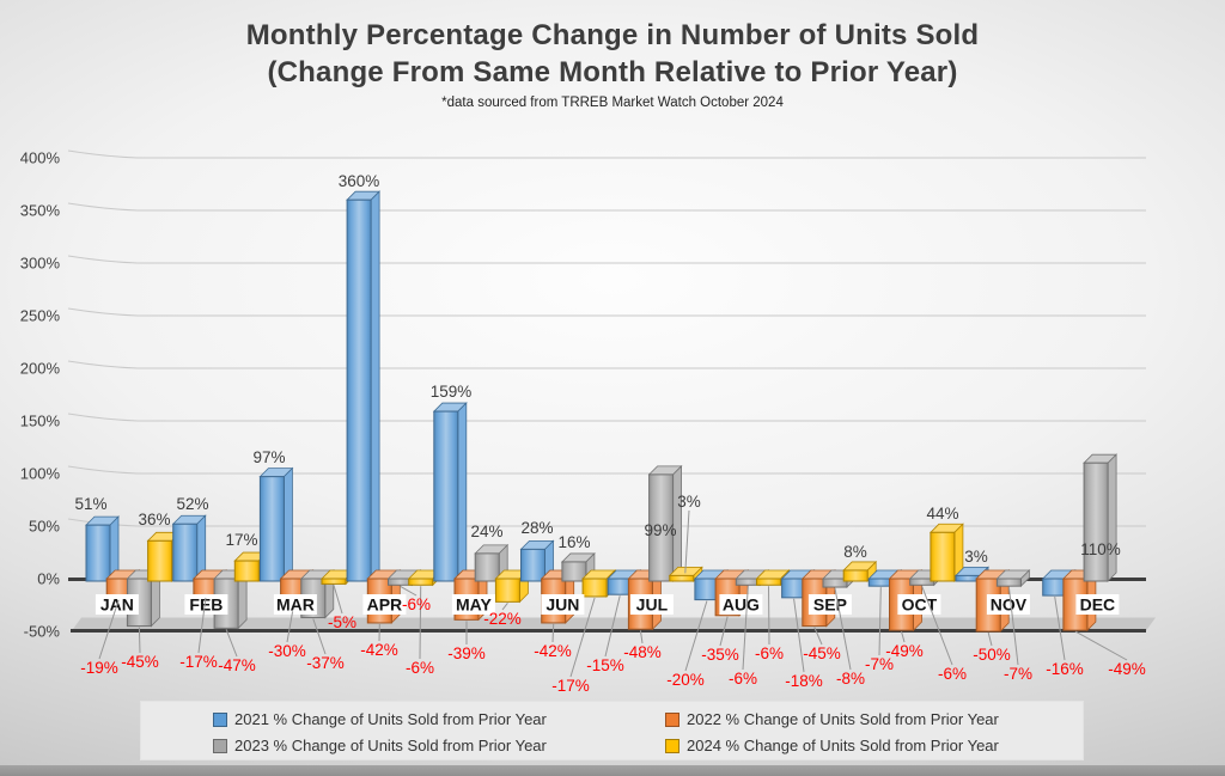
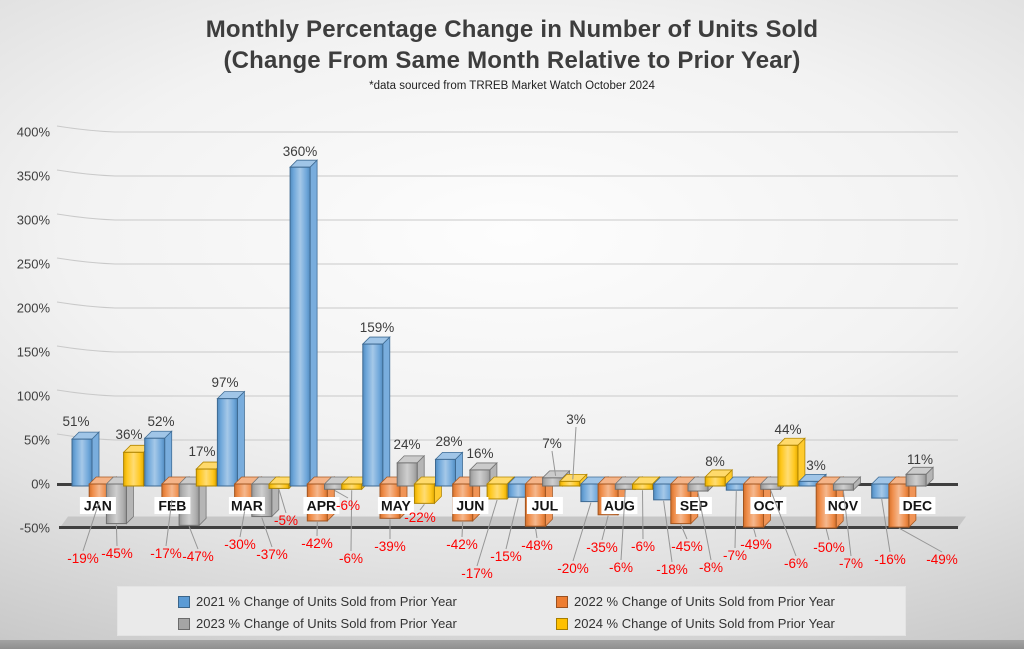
2023 % Change of Units Sold from Prior Year/JUL: 99% -> 7%
2023 % Change of Units Sold from Prior Year/DEC: 110% -> 11%
